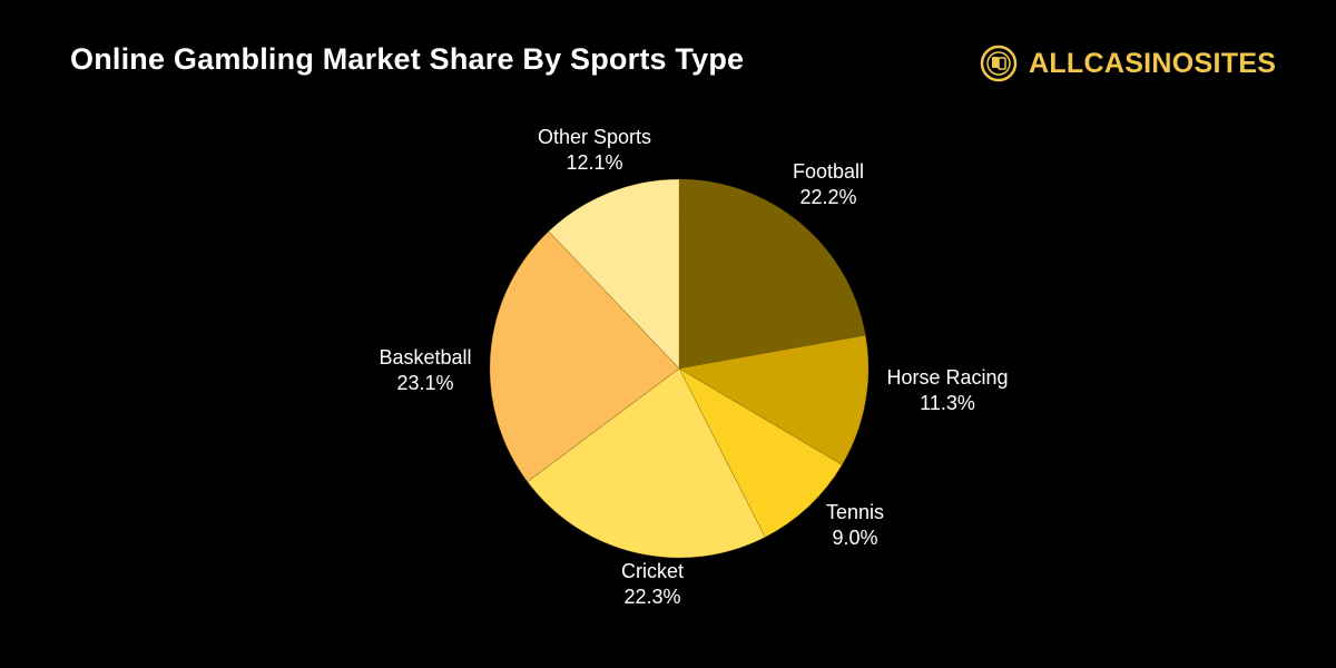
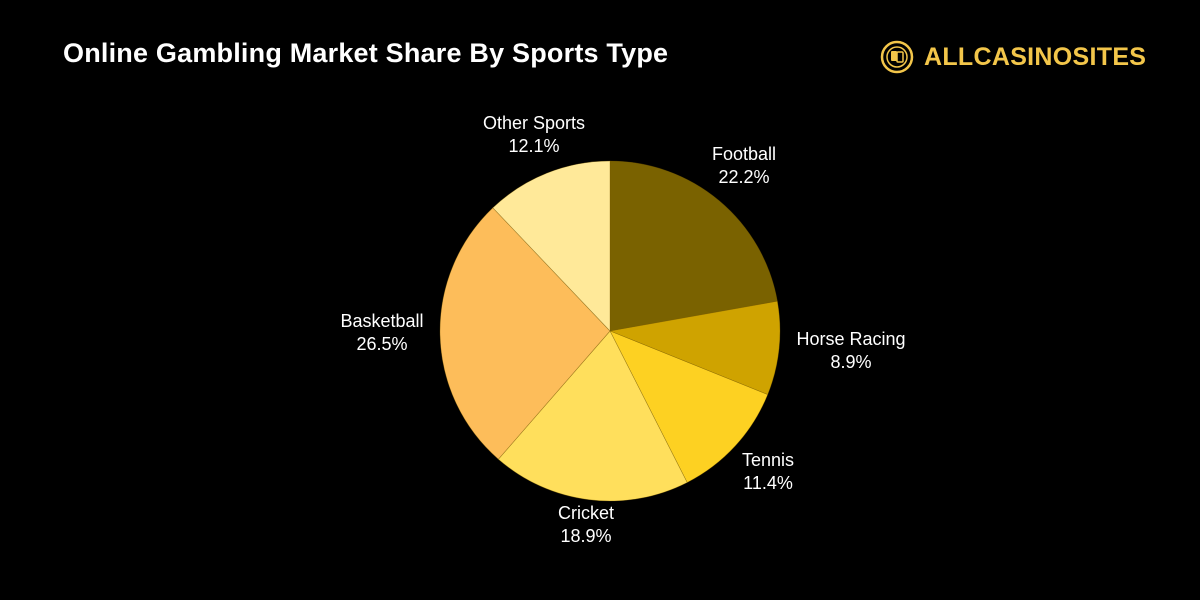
Horse Racing: 11.3% -> 8.9%
Tennis: 9.0% -> 11.4%
Cricket: 22.3% -> 18.9%
Basketball: 23.1% -> 26.5%
